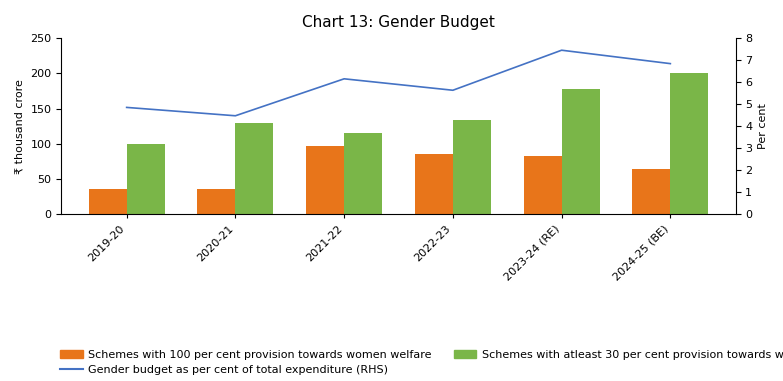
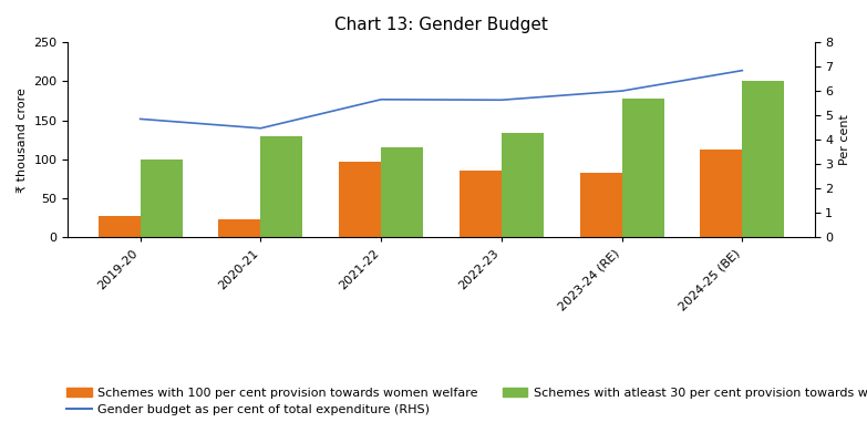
Schemes with 100 per cent provision towards women welfare/2019-20: 36 -> 27
Schemes with 100 per cent provision towards women welfare/2020-21: 36 -> 23
Gender budget as per cent of total expenditure (RHS)/2021-22: 6.15 -> 5.65
Gender budget as per cent of total expenditure (RHS)/2023-24 (RE): 7.45 -> 6.00
Schemes with 100 per cent provision towards women welfare/2024-25 (BE): 64 -> 113
